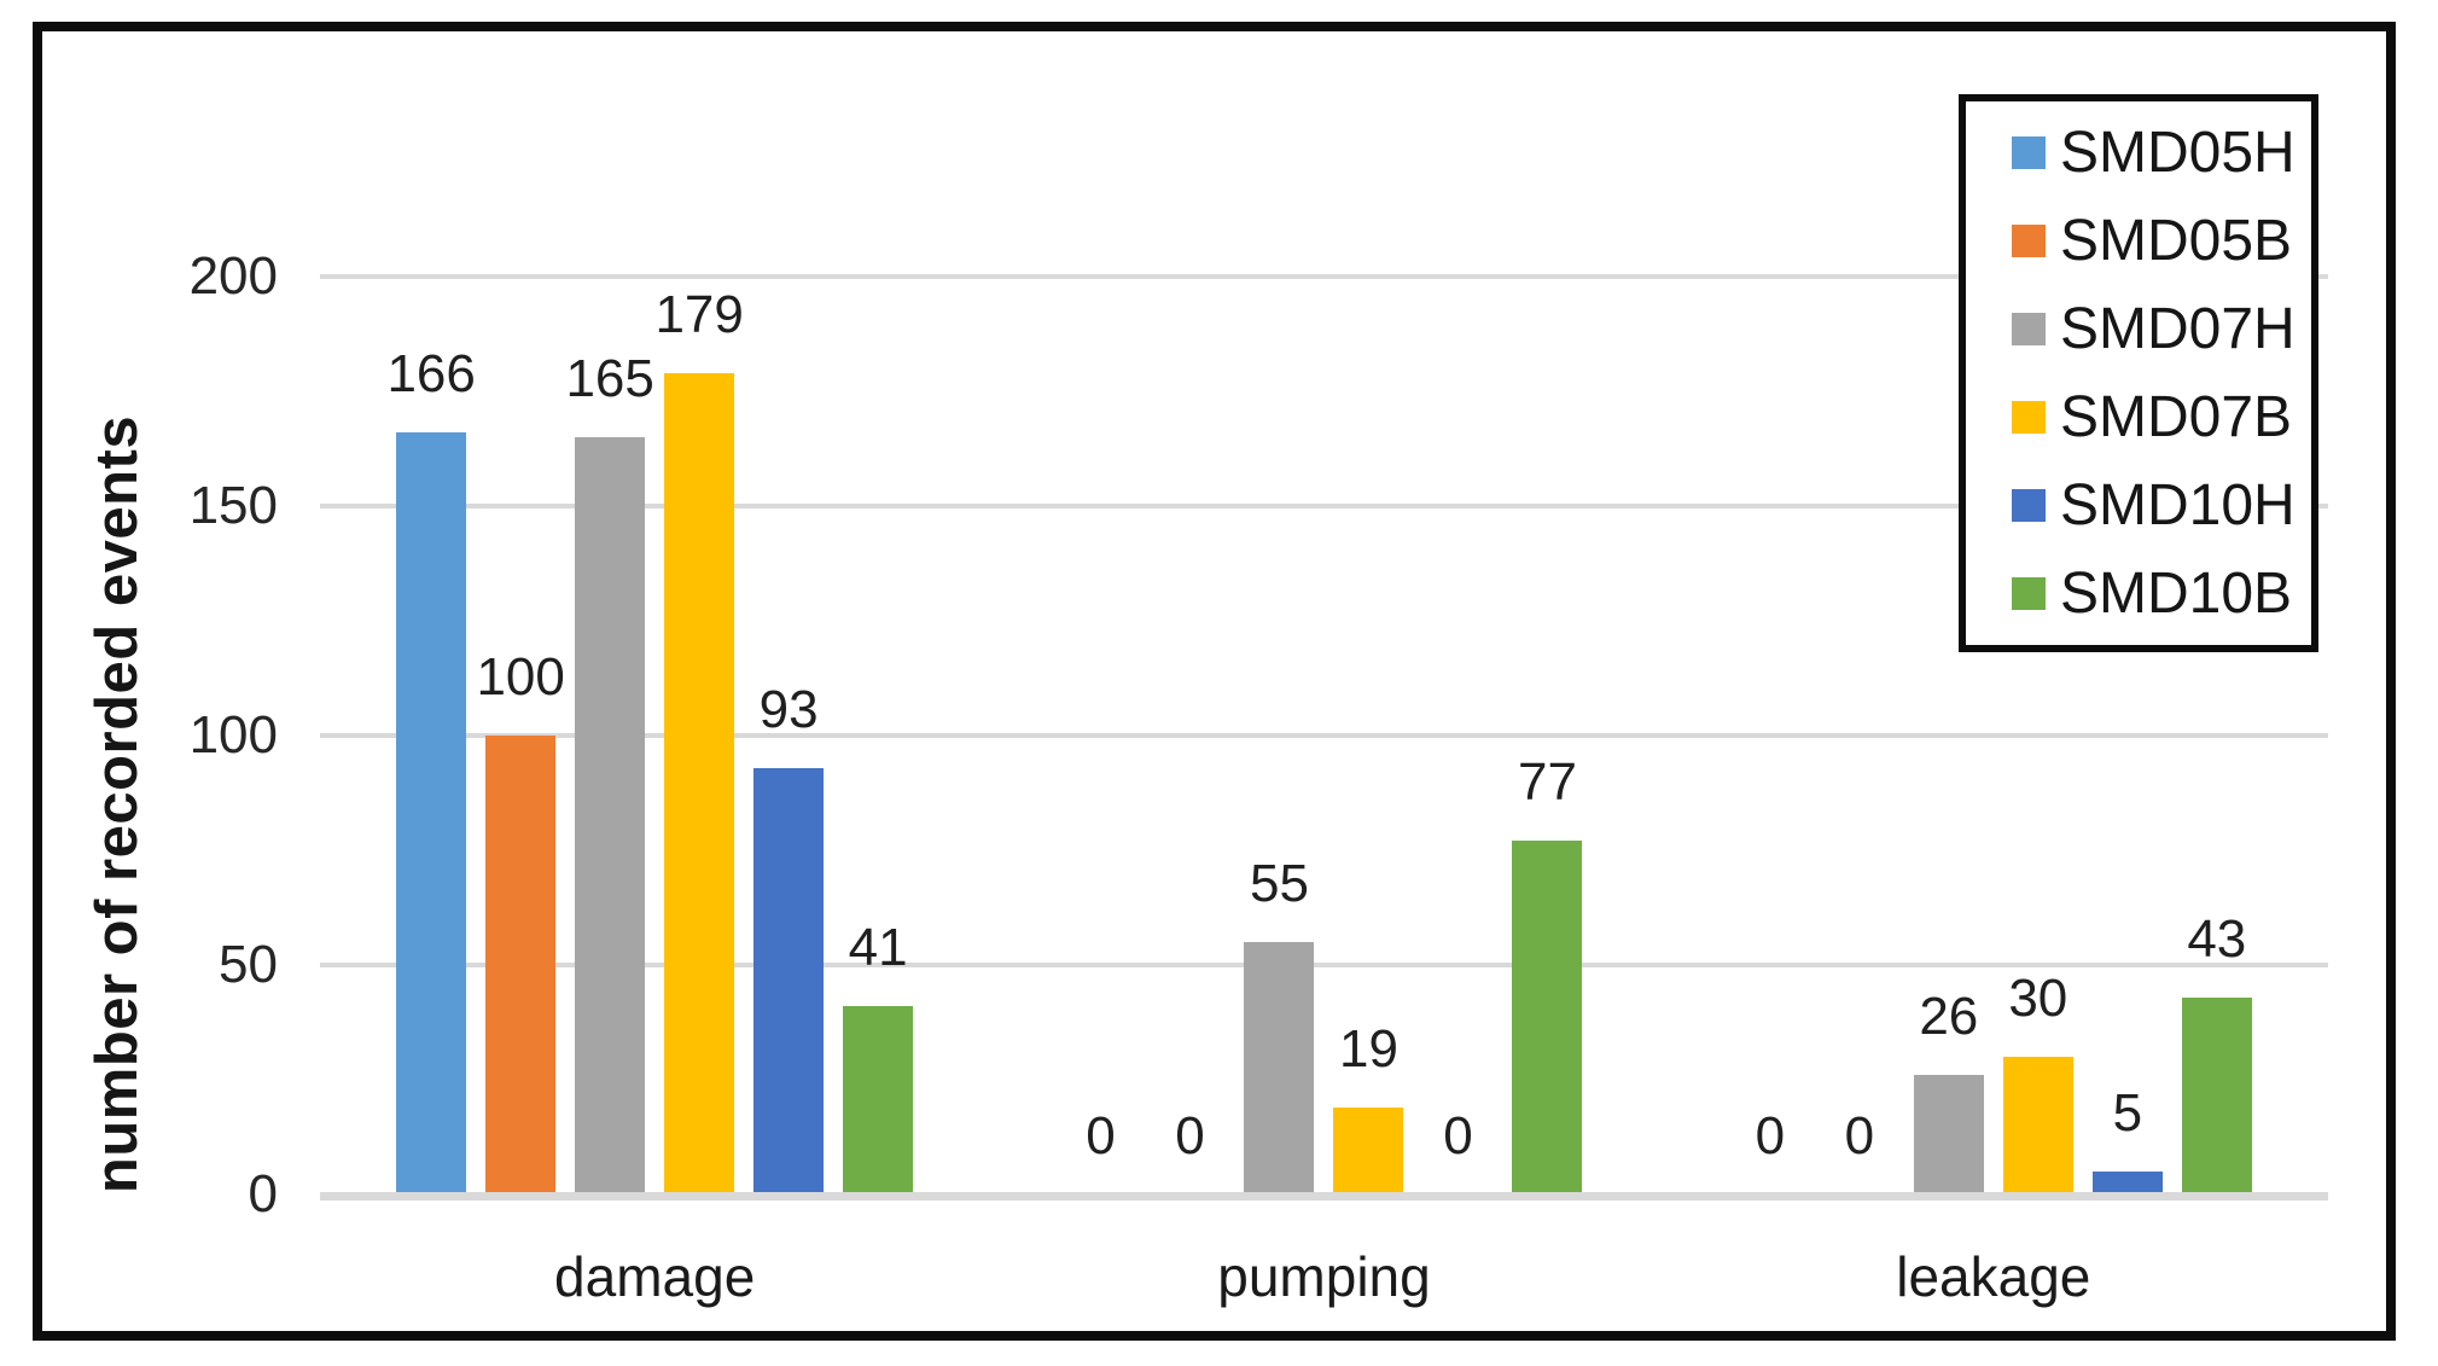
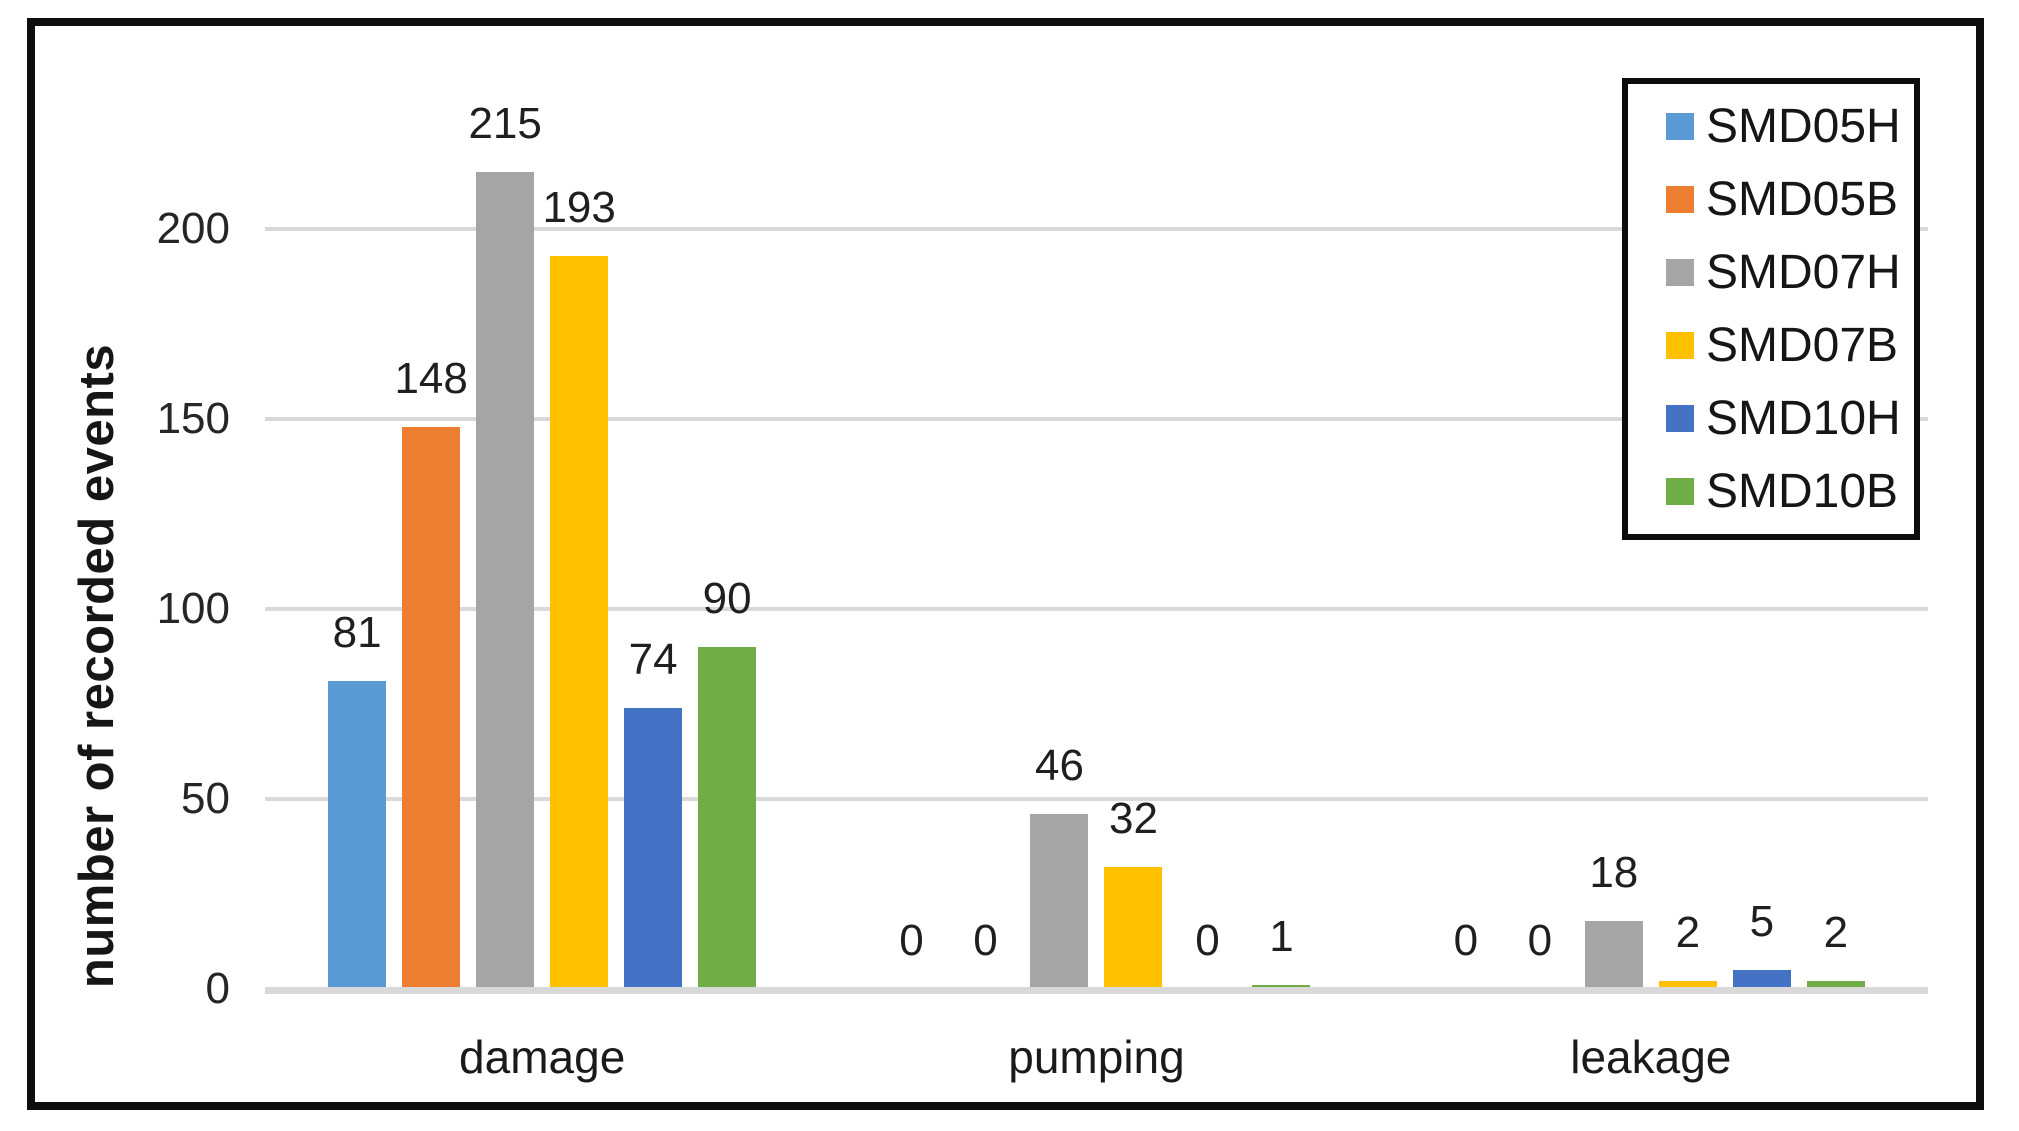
SMD05H/damage: 166 -> 81
SMD05B/damage: 100 -> 148
SMD07H/damage: 165 -> 215
SMD07B/damage: 179 -> 193
SMD10H/damage: 93 -> 74
SMD10B/damage: 41 -> 90
SMD07H/pumping: 55 -> 46
SMD07B/pumping: 19 -> 32
SMD10B/pumping: 77 -> 1
SMD07H/leakage: 26 -> 18
SMD07B/leakage: 30 -> 2
SMD10B/leakage: 43 -> 2
